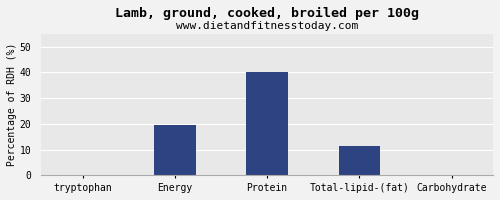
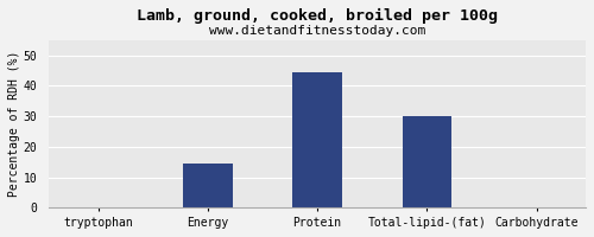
Energy: 19.5 -> 14.5
Protein: 40.0 -> 44.5
Total-lipid-(fat): 11.5 -> 30.0
